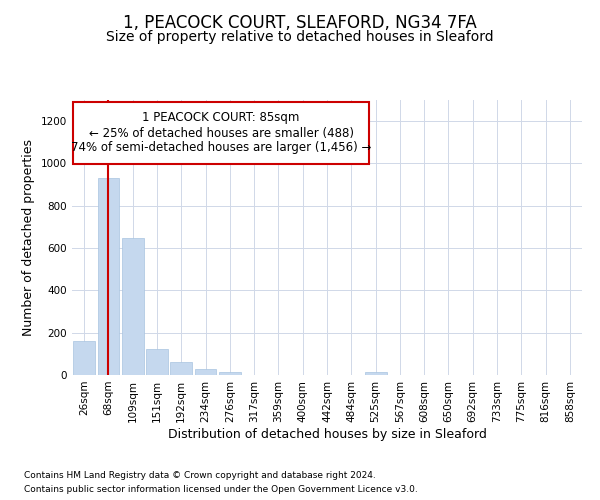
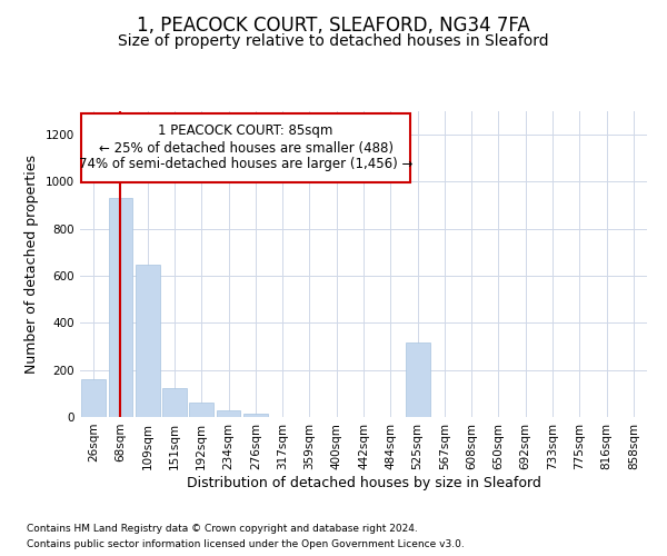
525sqm: 15 -> 315
